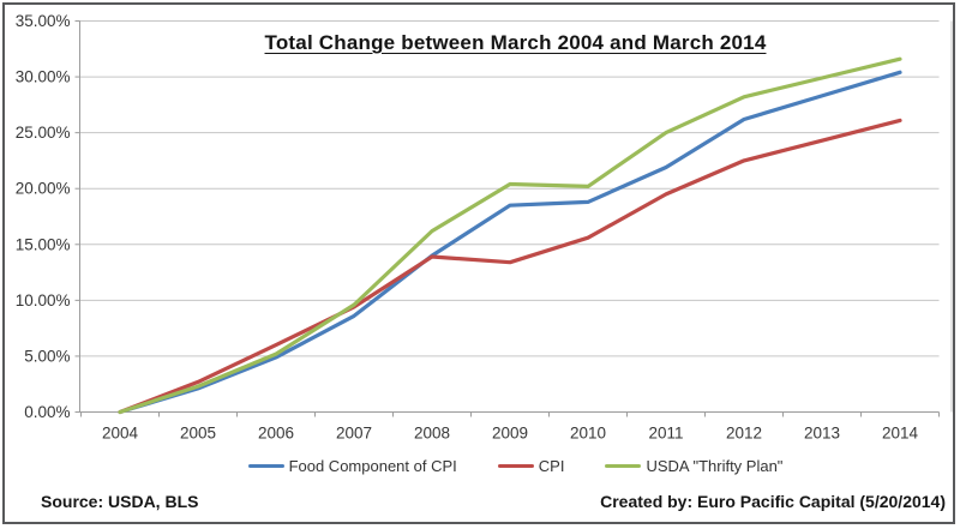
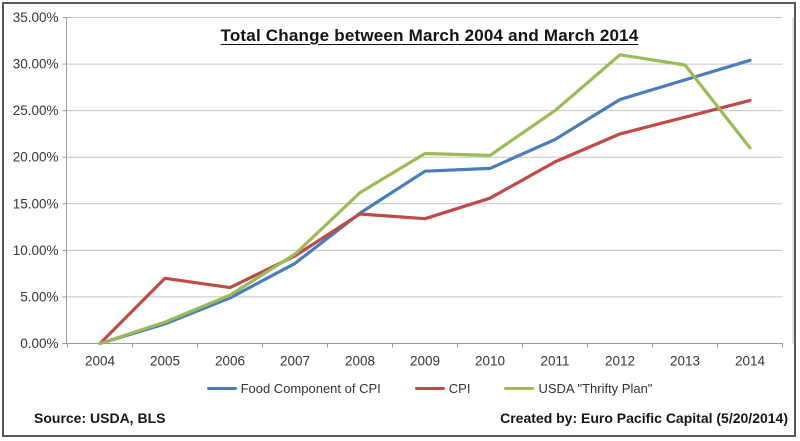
CPI/2005: 3% -> 7%
USDA "Thrifty Plan"/2012: 28% -> 31%
USDA "Thrifty Plan"/2014: 32% -> 21%
